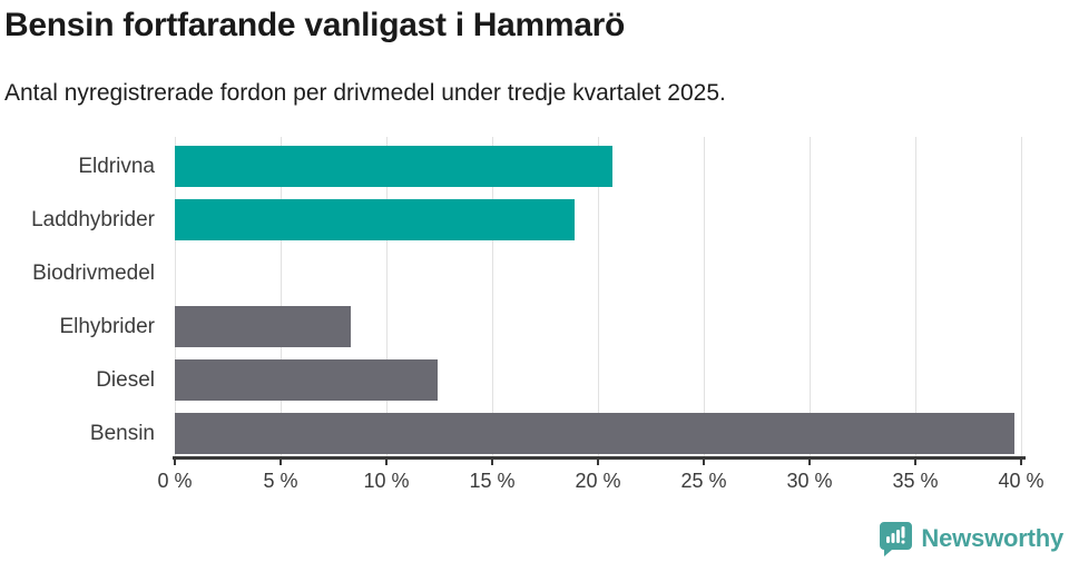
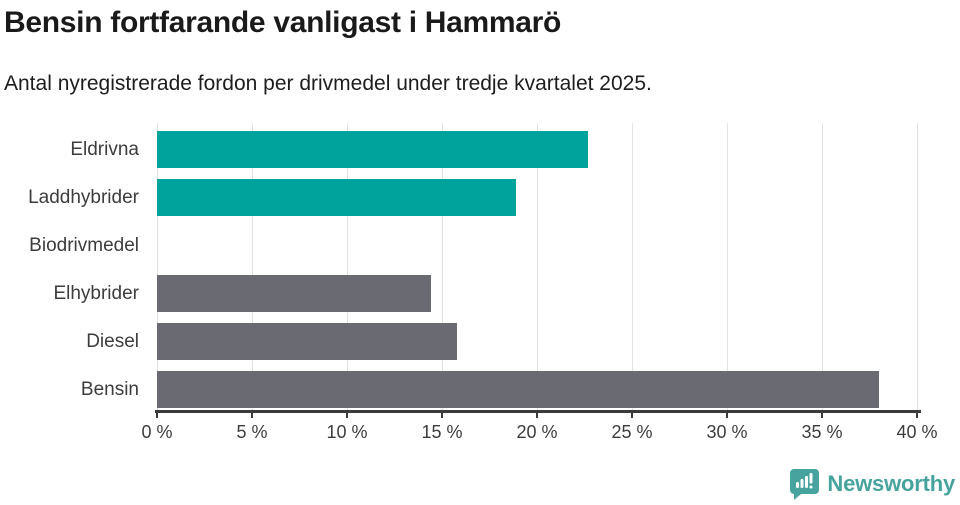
Eldrivna: 20.7% -> 22.7%
Elhybrider: 8.3% -> 14.4%
Diesel: 12.4% -> 15.8%
Bensin: 39.7% -> 38.0%
